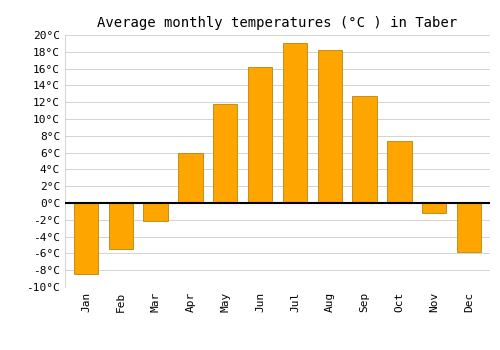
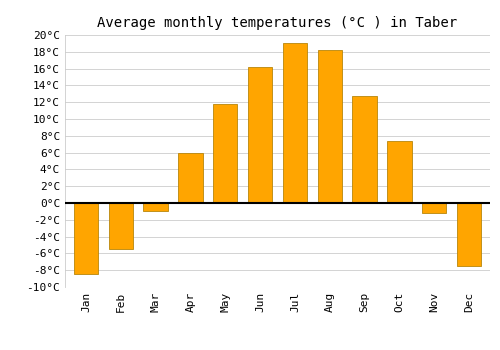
Mar: -2.2°C -> -1.0°C
Dec: -5.8°C -> -7.5°C
